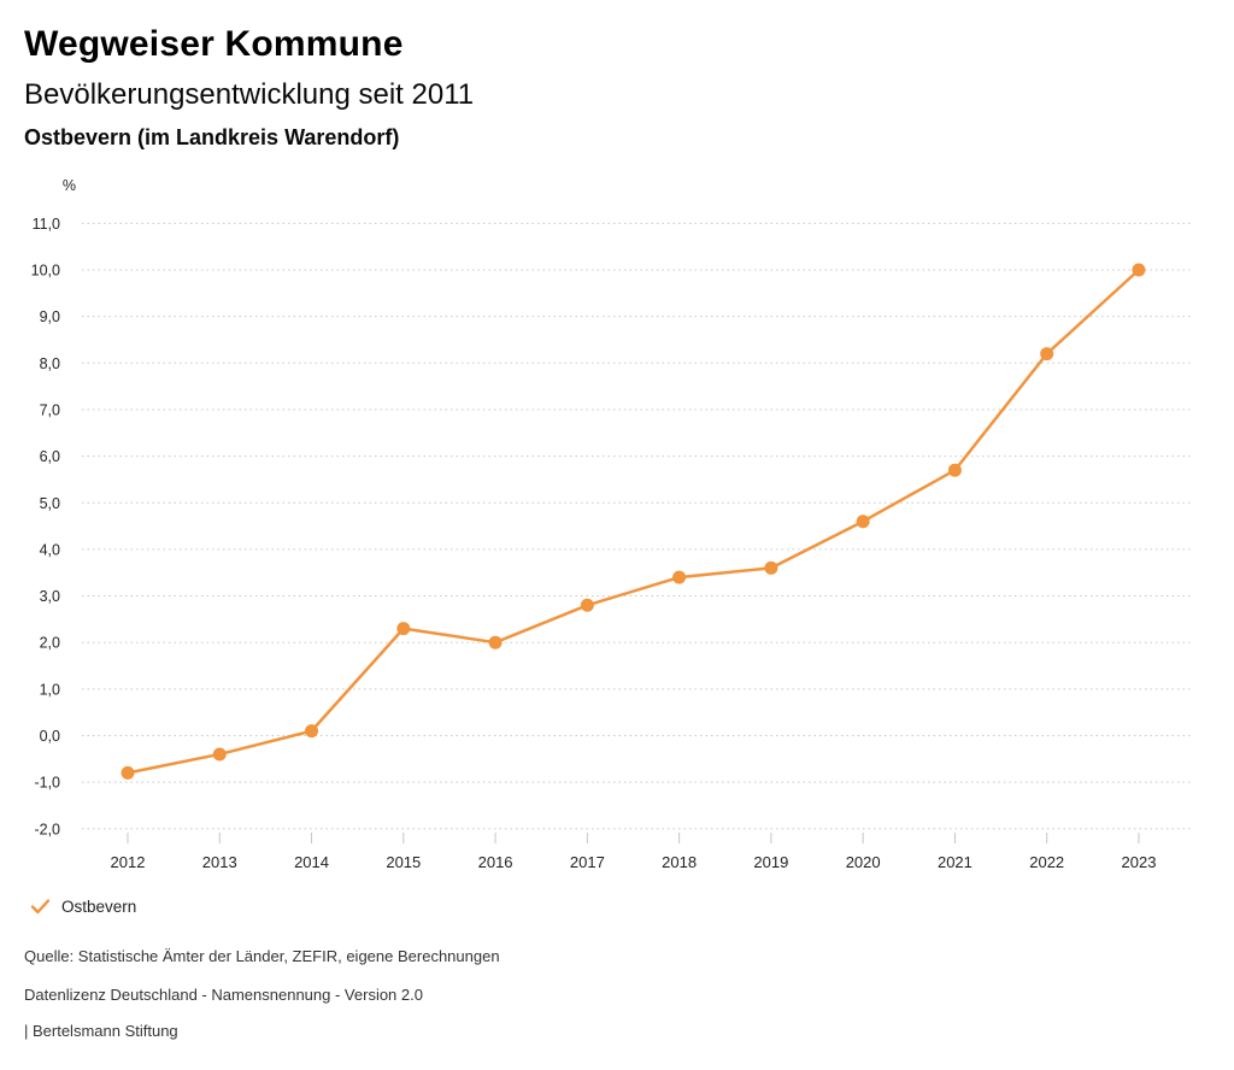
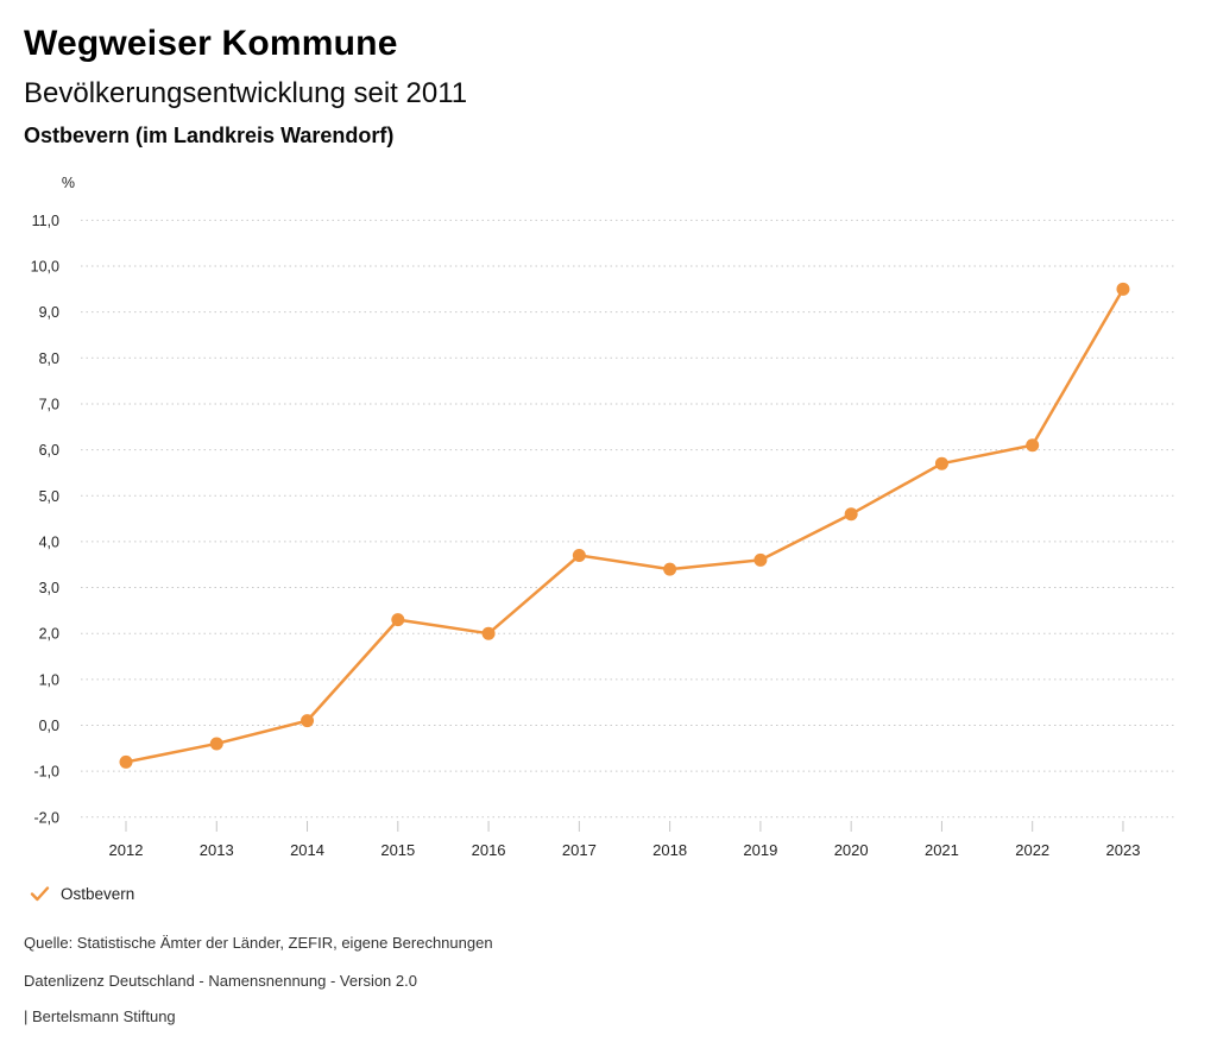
2017: 2,8 -> 3,7
2022: 8,2 -> 6,1
2023: 10,0 -> 9,5
